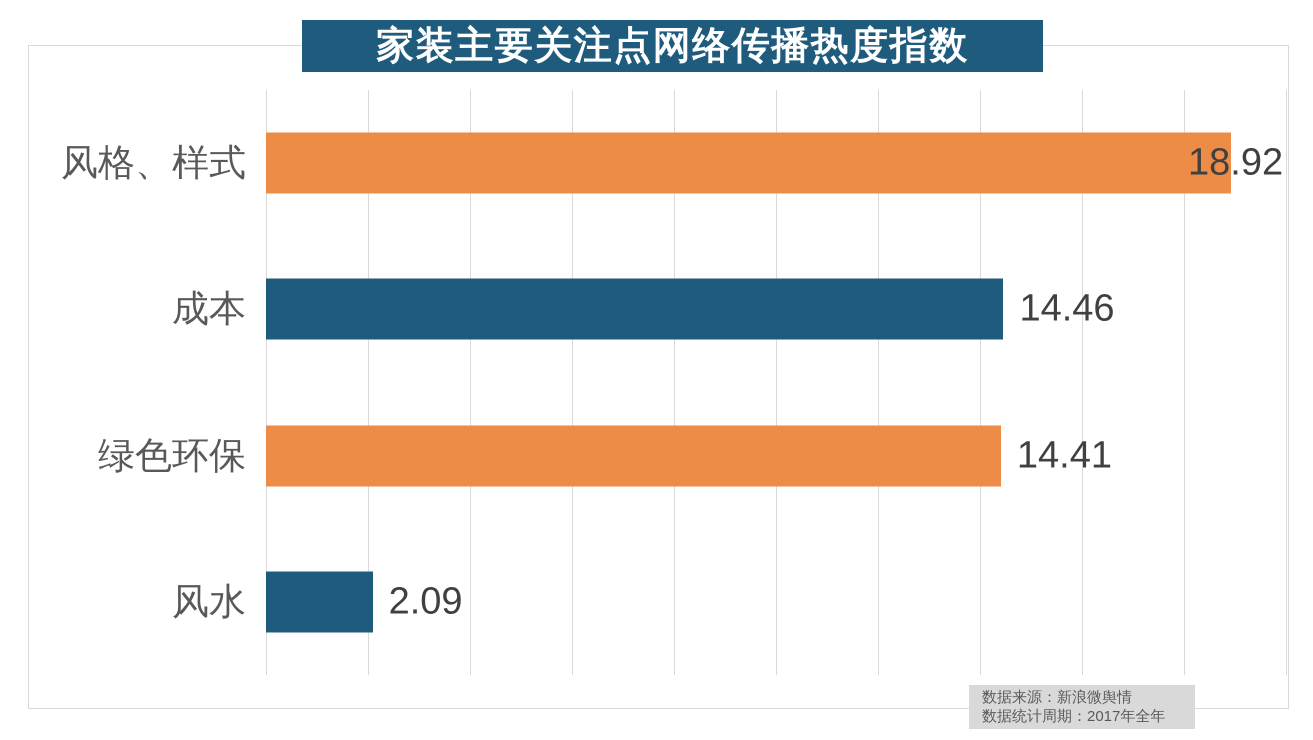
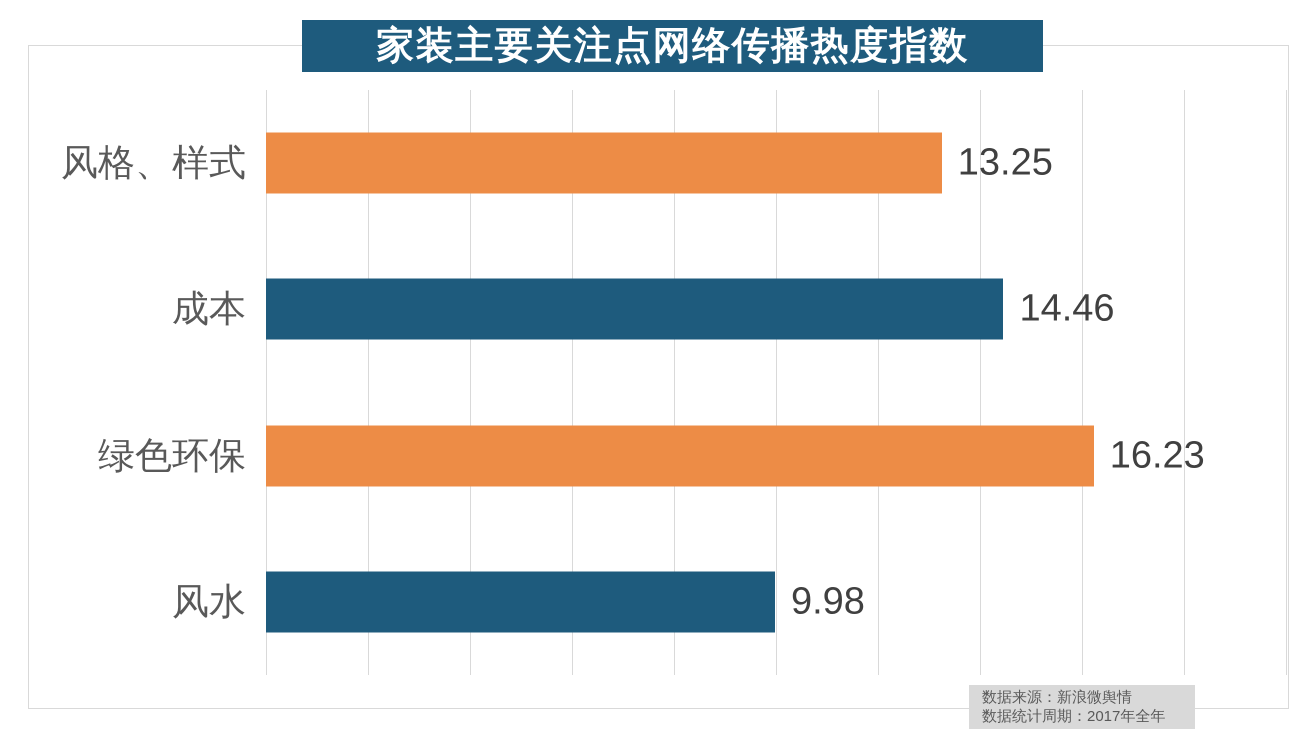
风格、样式: 18.92 -> 13.25
绿色环保: 14.41 -> 16.23
风水: 2.09 -> 9.98
